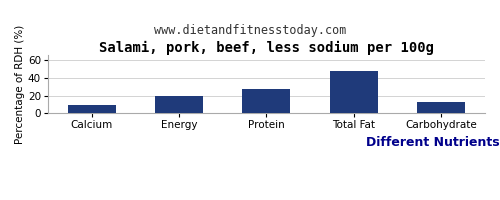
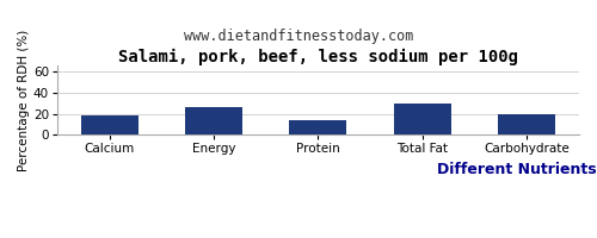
Calcium: 10 -> 18
Energy: 20 -> 26
Protein: 28 -> 14
Total Fat: 48 -> 30
Carbohydrate: 12 -> 20
